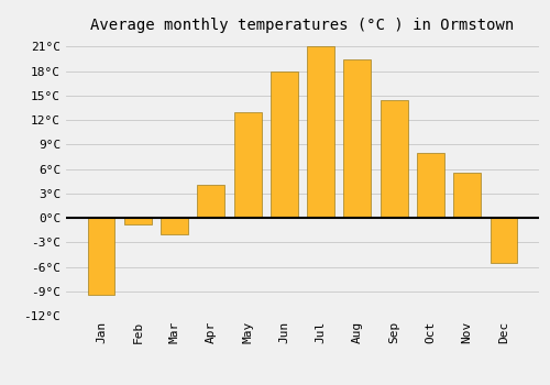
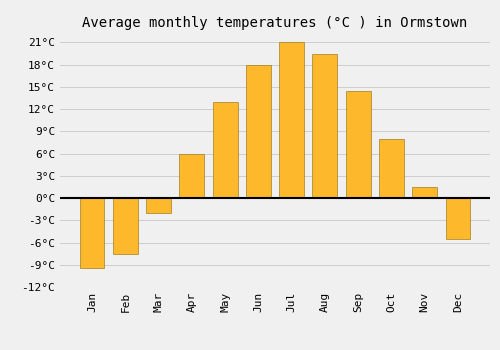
Feb: -0.8°C -> -7.5°C
Apr: 4.0°C -> 6.0°C
Nov: 5.6°C -> 1.5°C
